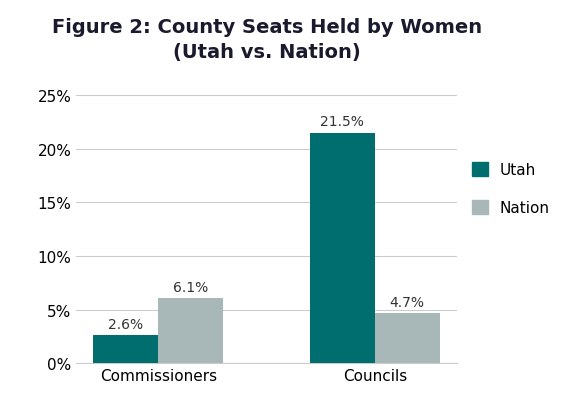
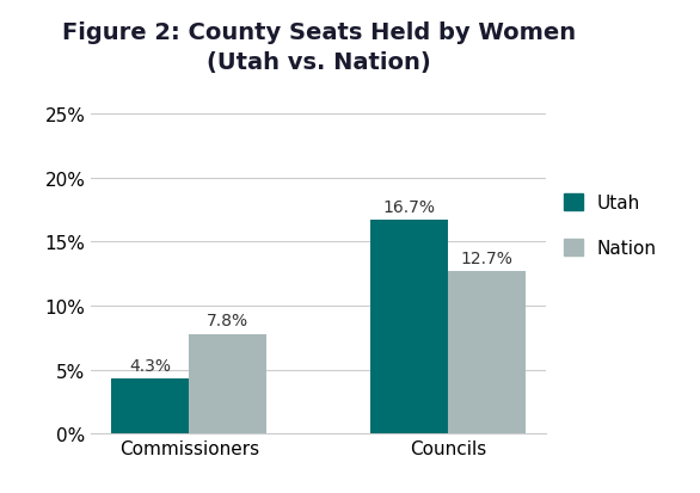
Utah/Commissioners: 2.6% -> 4.3%
Nation/Commissioners: 6.1% -> 7.8%
Utah/Councils: 21.5% -> 16.7%
Nation/Councils: 4.7% -> 12.7%
